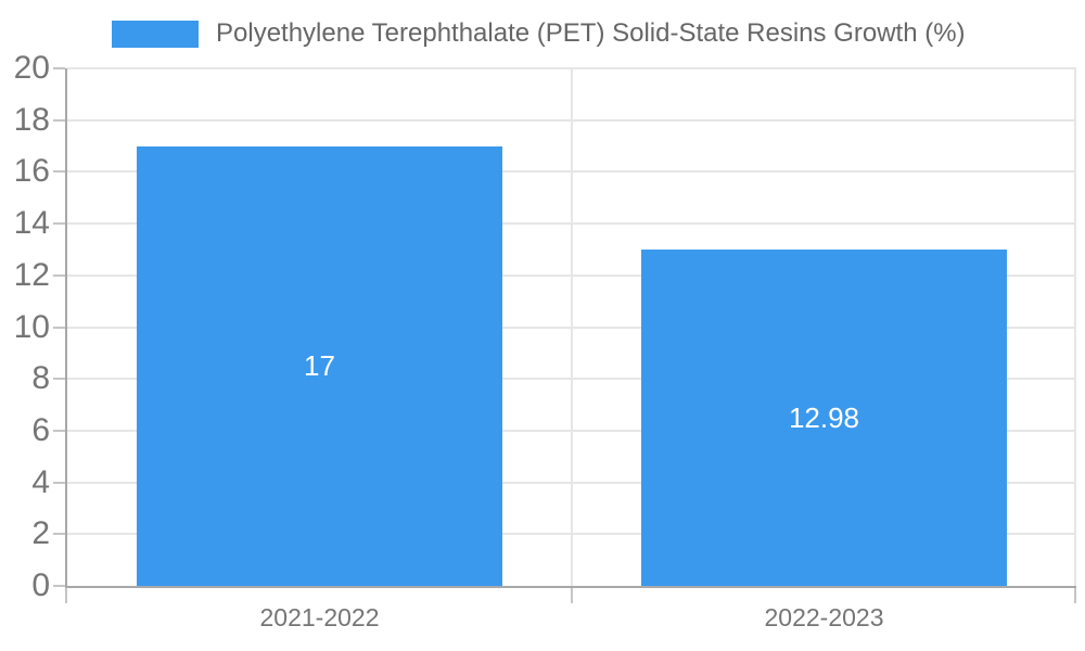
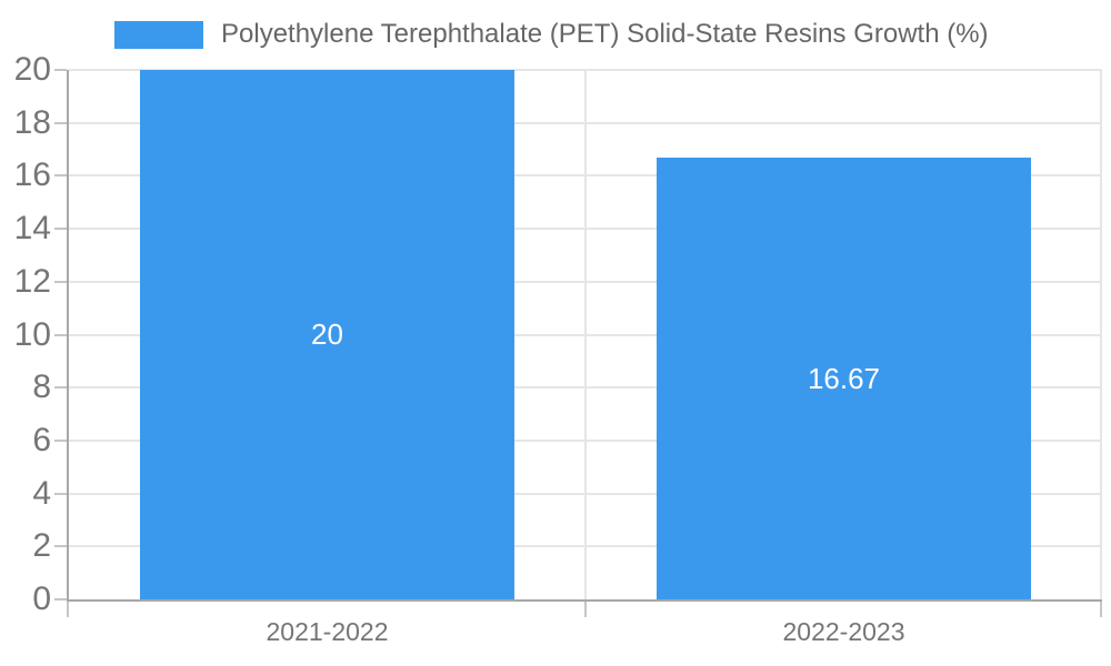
2021-2022: 17 -> 20
2022-2023: 12.98 -> 16.67
